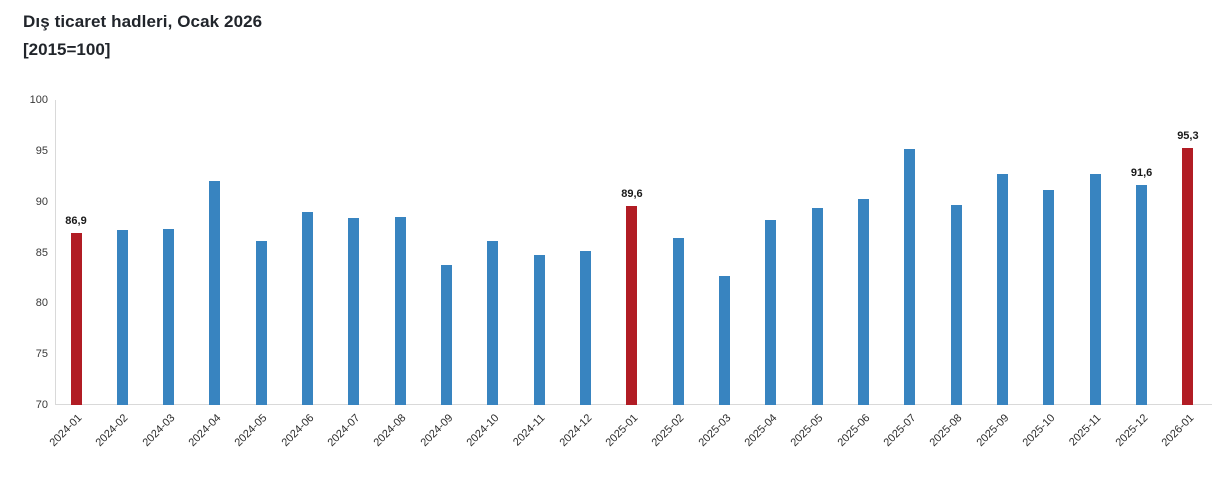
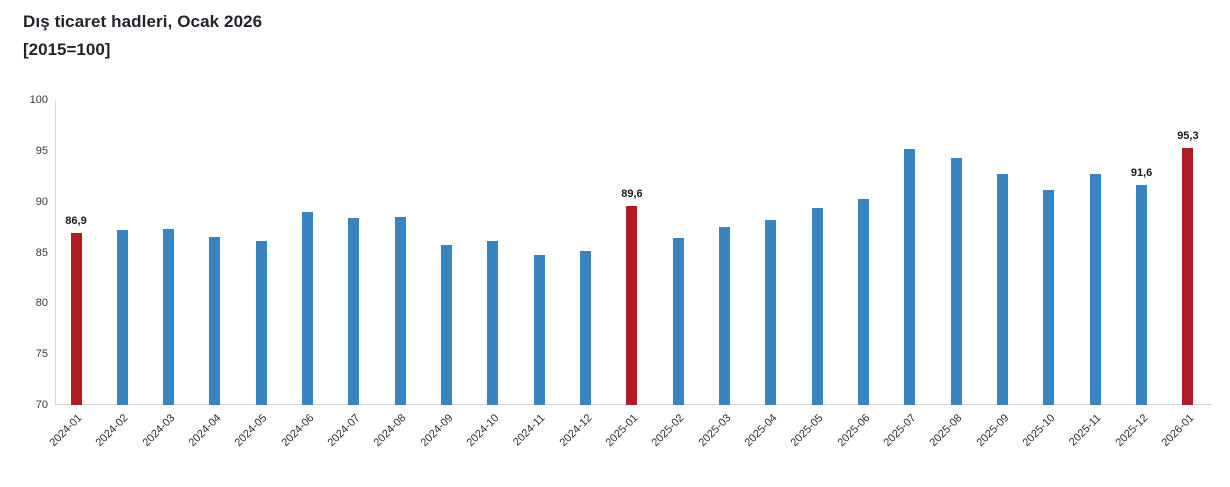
2024-04: 92.0 -> 86.5
2024-09: 83.8 -> 85.7
2025-03: 82.7 -> 87.5
2025-08: 89.7 -> 94.3
